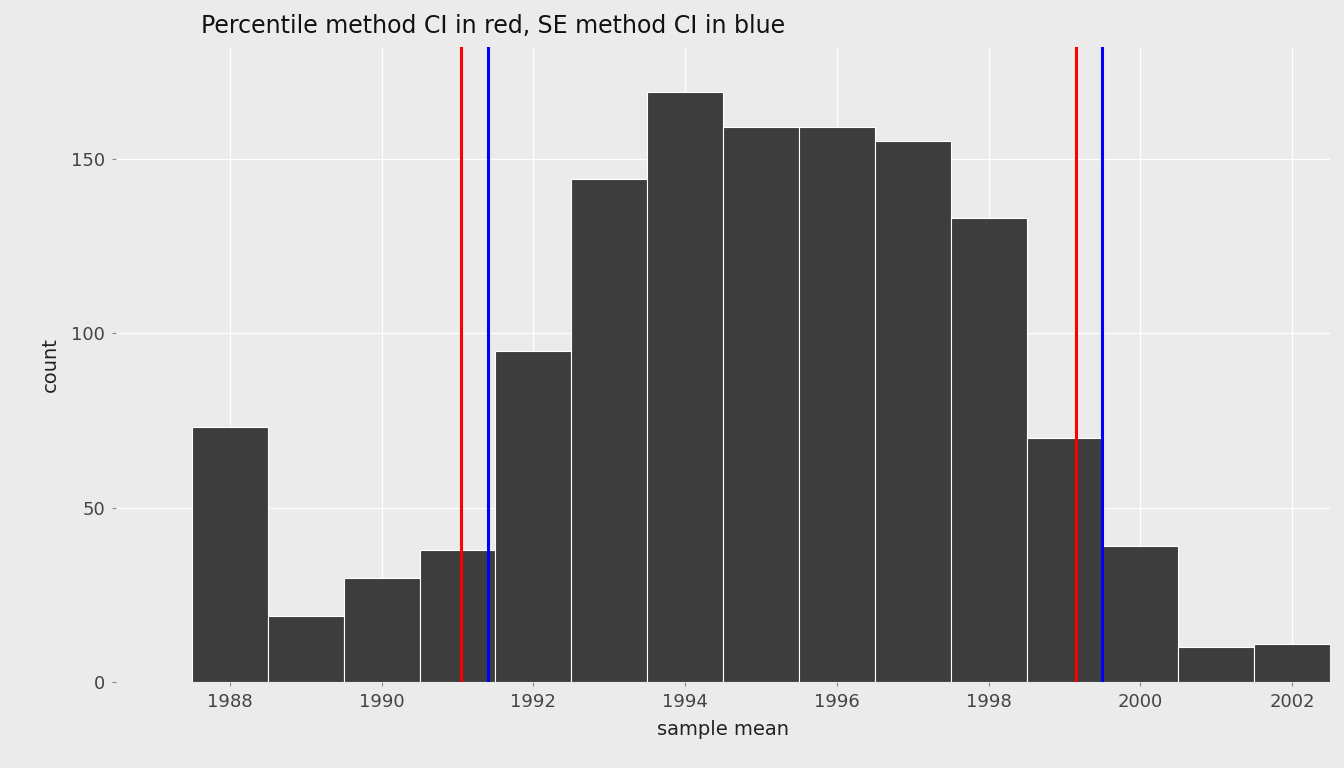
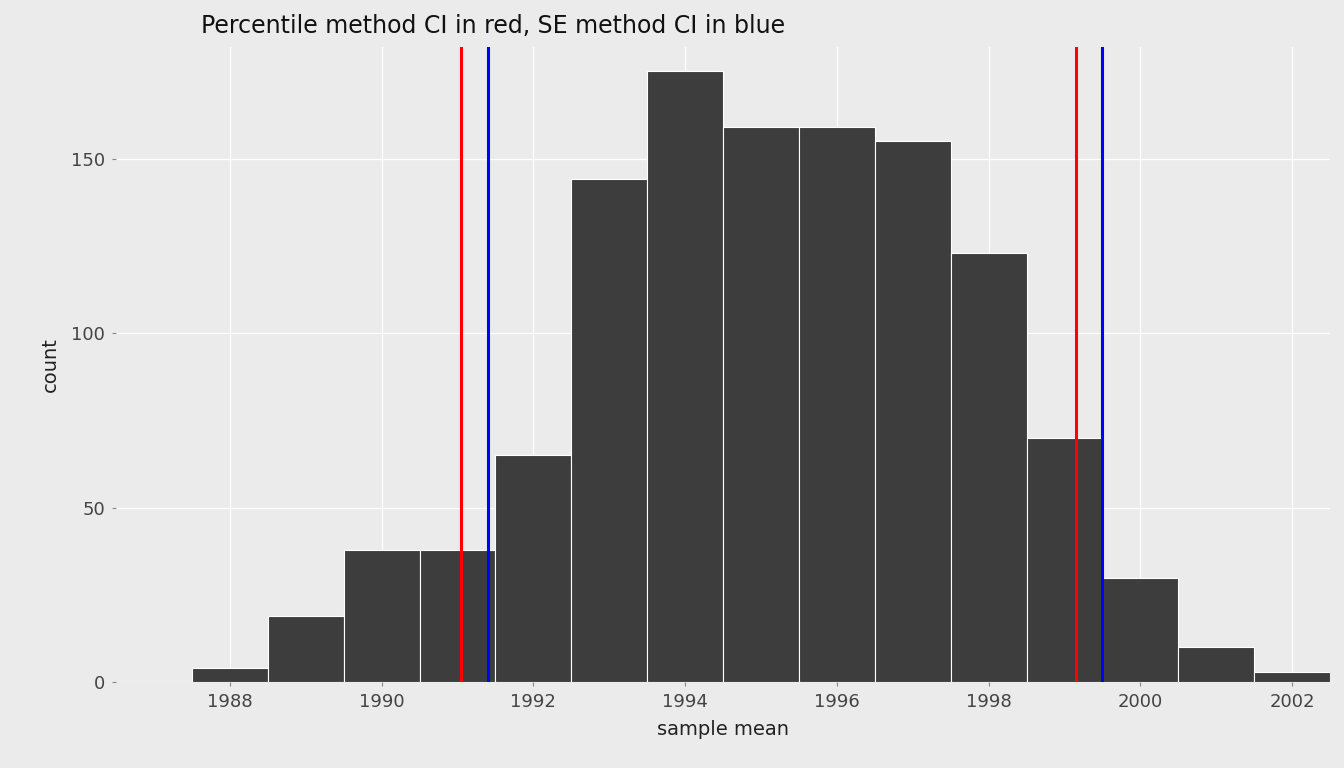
1988: 73 -> 4
1990: 30 -> 38
1992: 95 -> 65
1994: 169 -> 175
1998: 133 -> 123
2000: 39 -> 30
2002: 11 -> 3
